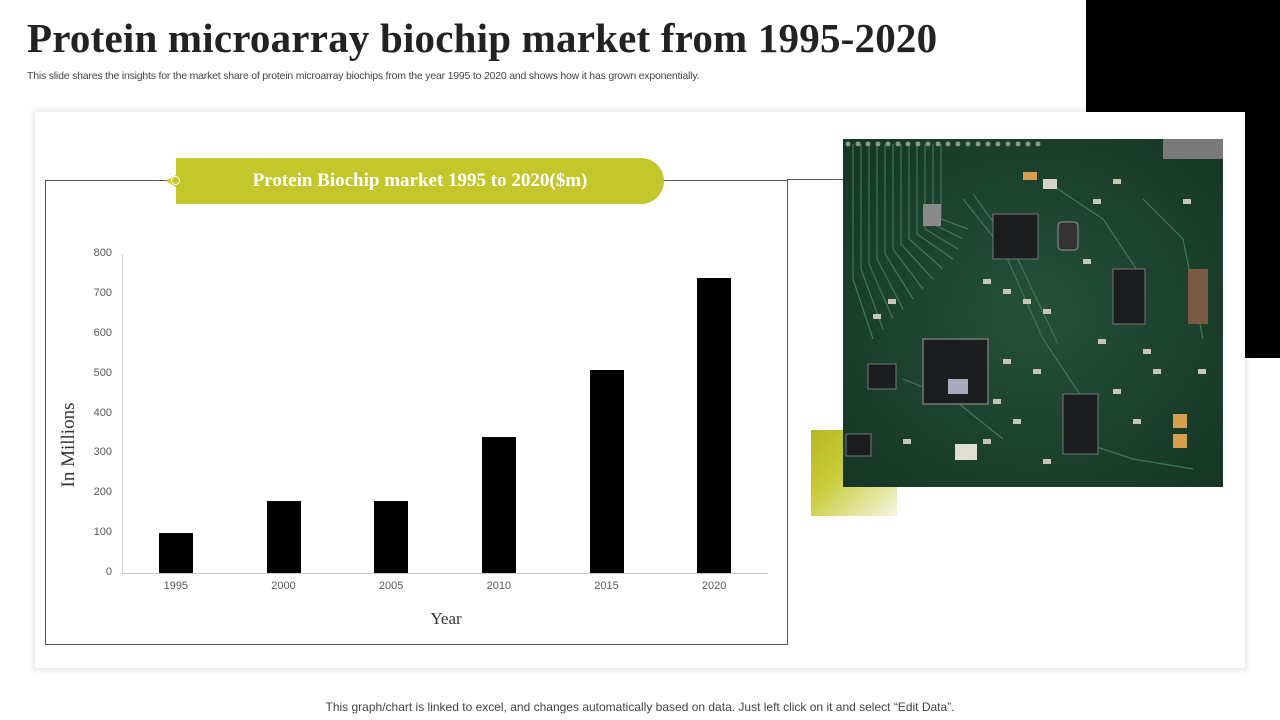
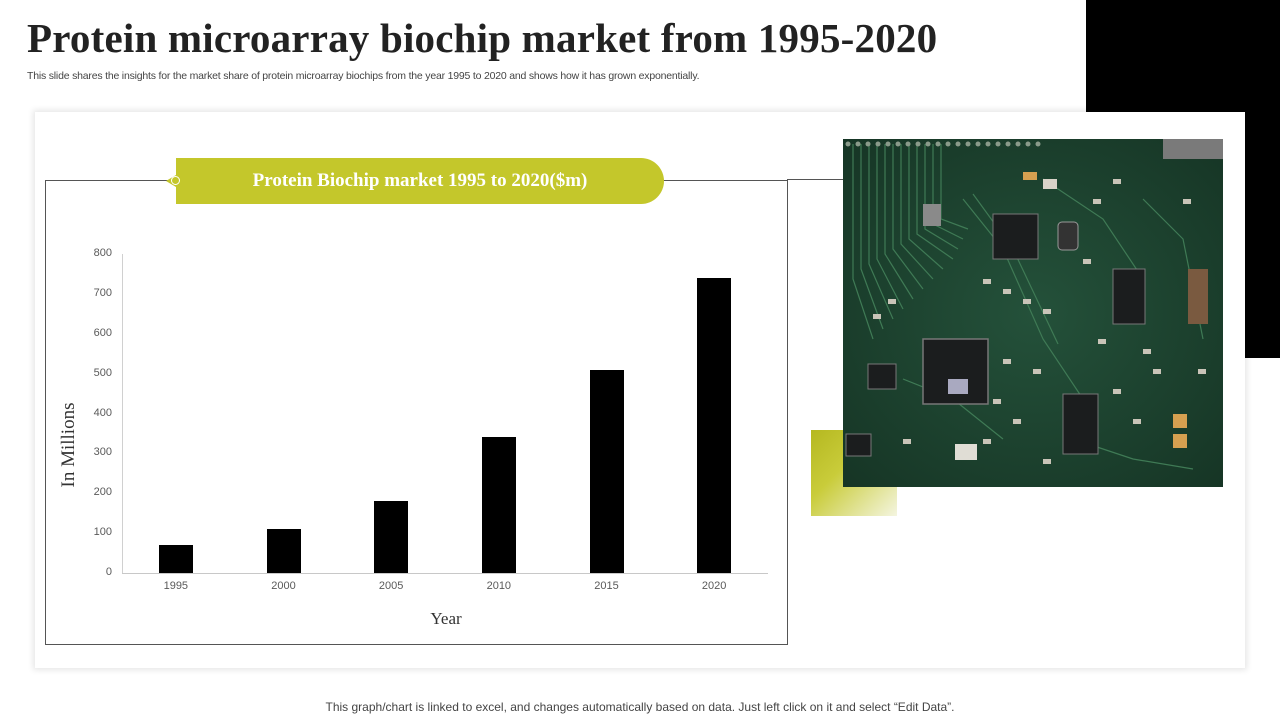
1995: 100 -> 70
2000: 180 -> 110
